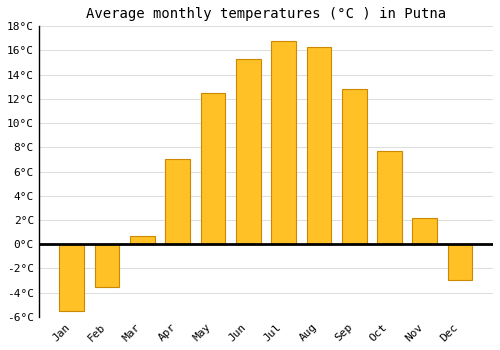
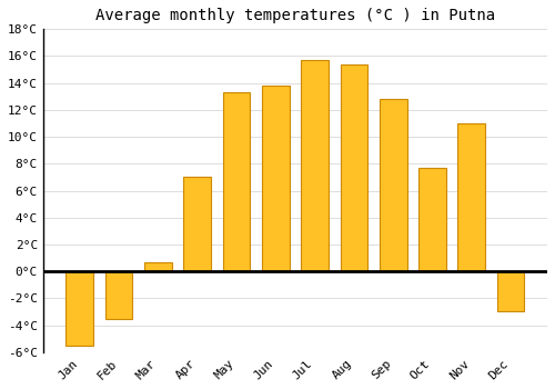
May: 12.5°C -> 13.3°C
Jun: 15.3°C -> 13.8°C
Jul: 16.8°C -> 15.7°C
Aug: 16.3°C -> 15.4°C
Nov: 2.2°C -> 11.0°C
